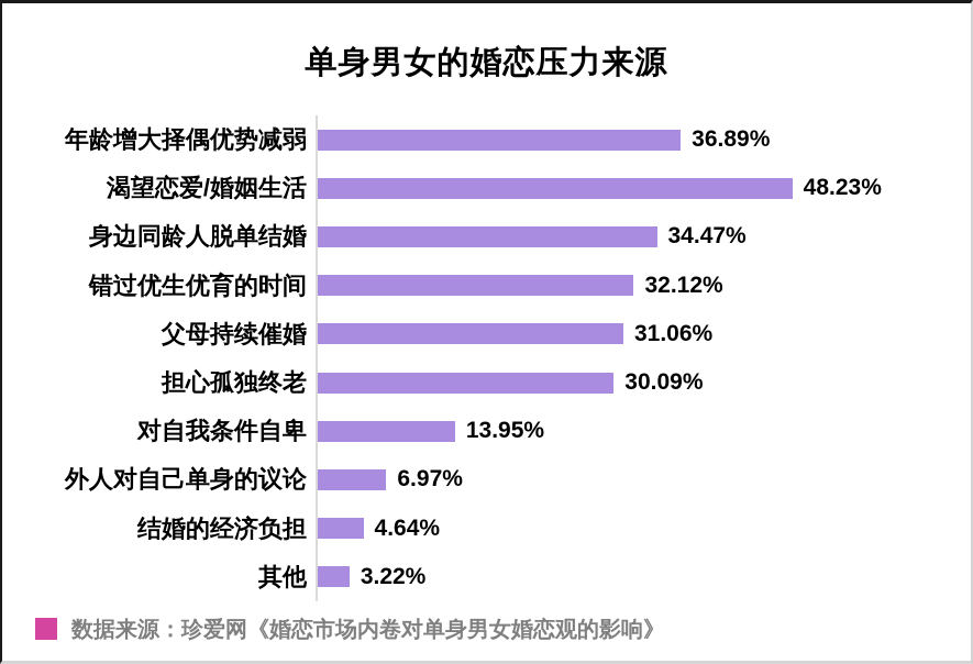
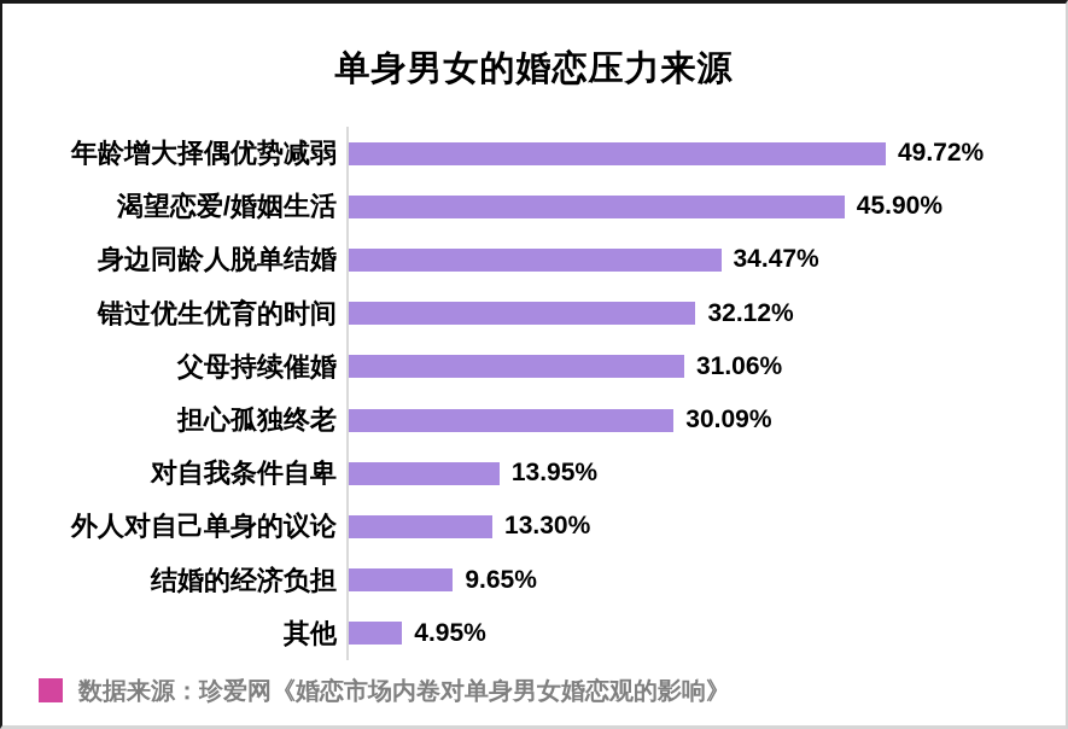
年龄增大择偶优势减弱: 36.89% -> 49.72%
渴望恋爱/婚姻生活: 48.23% -> 45.90%
外人对自己单身的议论: 6.97% -> 13.30%
结婚的经济负担: 4.64% -> 9.65%
其他: 3.22% -> 4.95%
